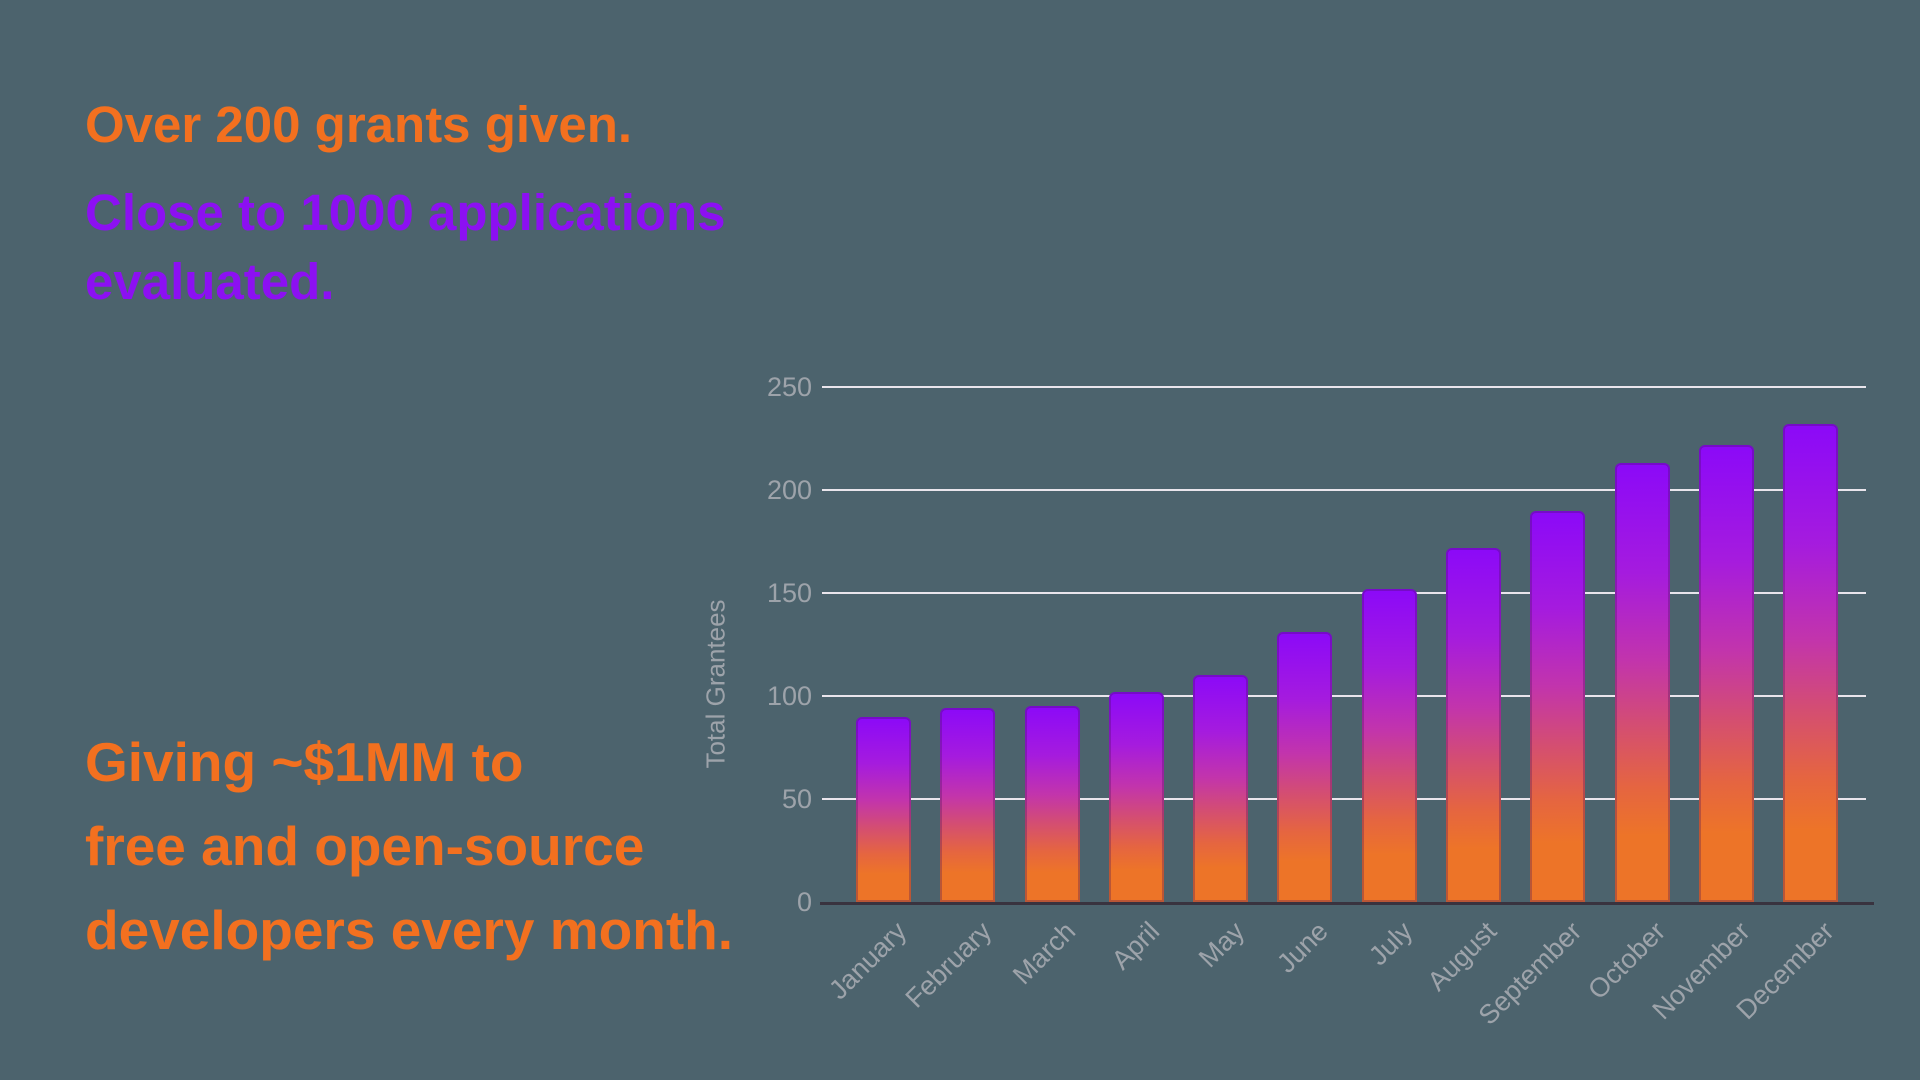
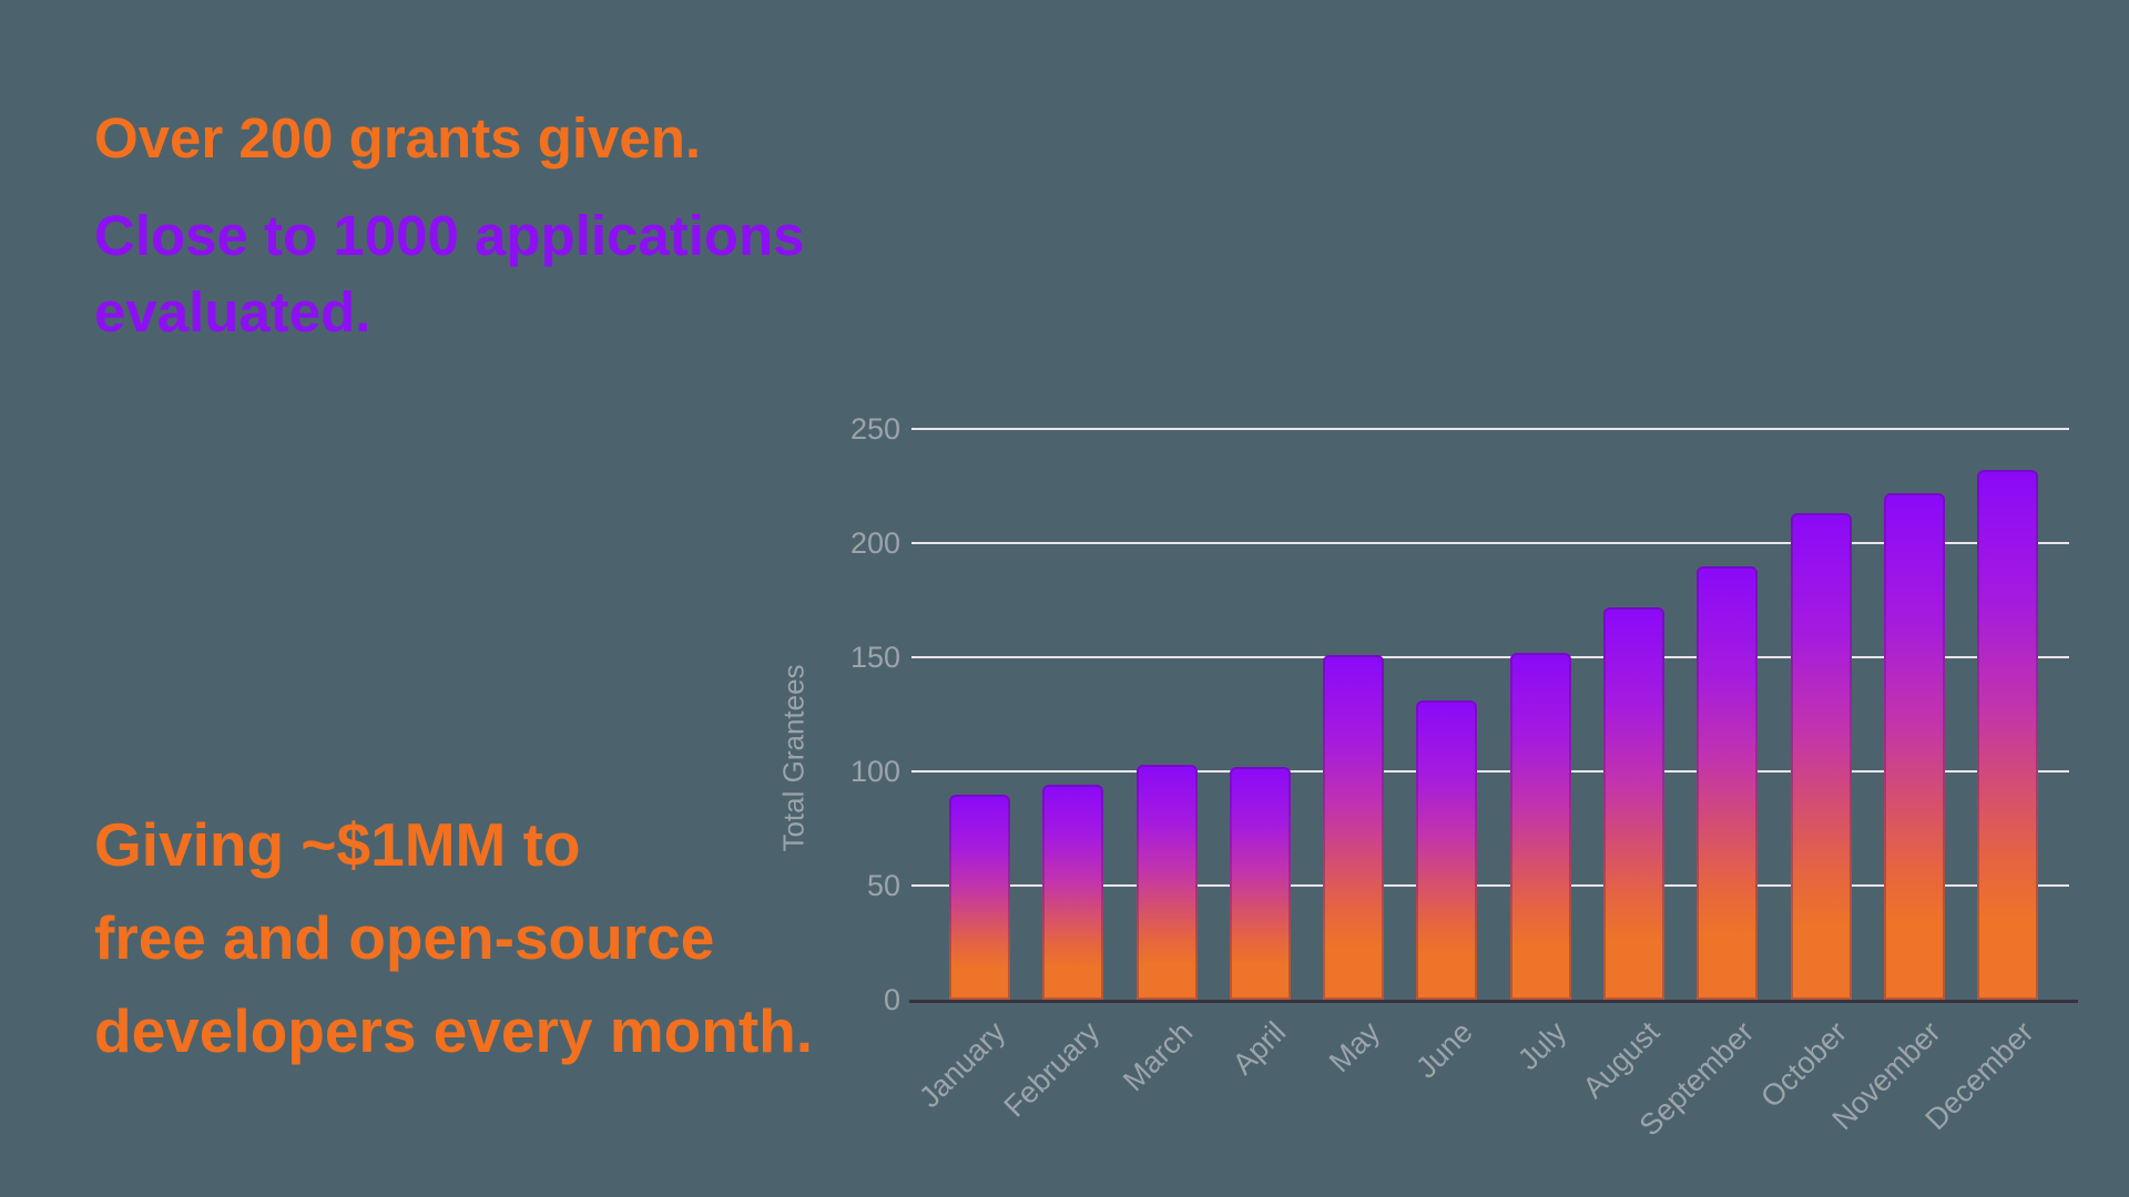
March: 95 -> 103
May: 110 -> 151
